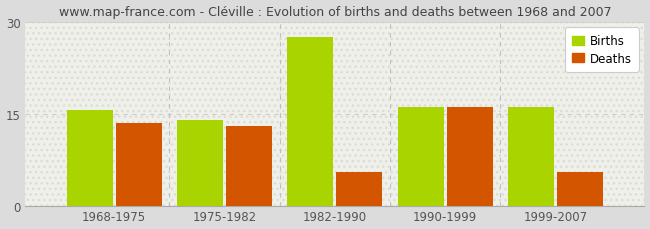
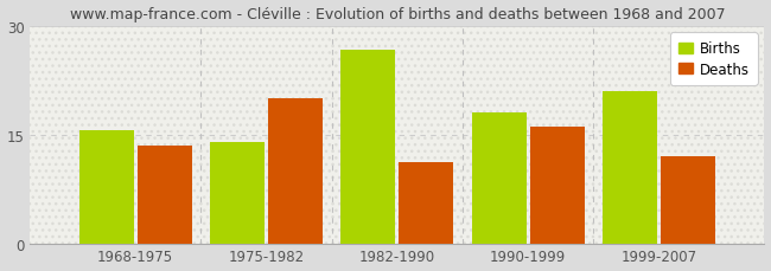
Deaths/1975-1982: 13.0 -> 20.0
Births/1982-1990: 27.5 -> 26.6
Deaths/1982-1990: 5.5 -> 11.2
Births/1990-1999: 16.0 -> 18.0
Births/1999-2007: 16.0 -> 21.0
Deaths/1999-2007: 5.5 -> 12.0
